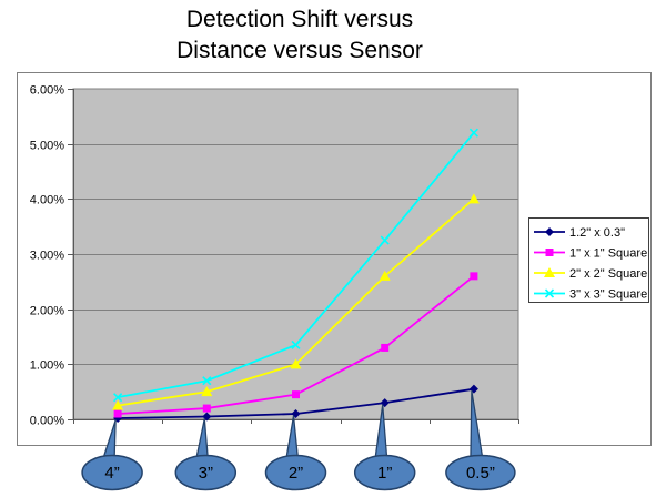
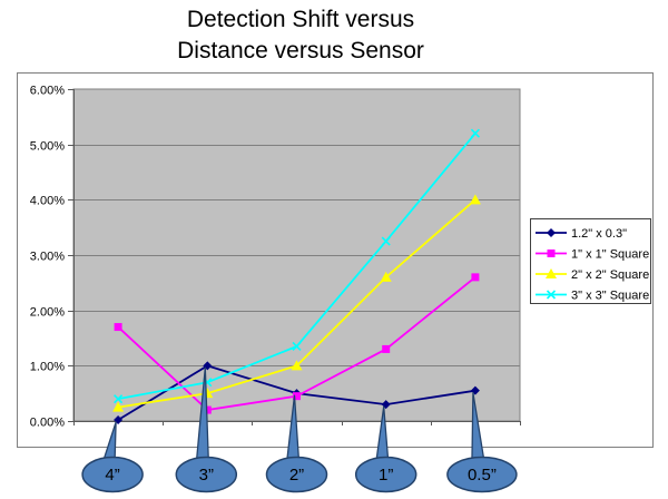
1" x 1" Square/4”: 0.1% -> 1.7%
1.2" x 0.3"/3”: 0.1% -> 1.0%
1.2" x 0.3"/2”: 0.1% -> 0.5%
